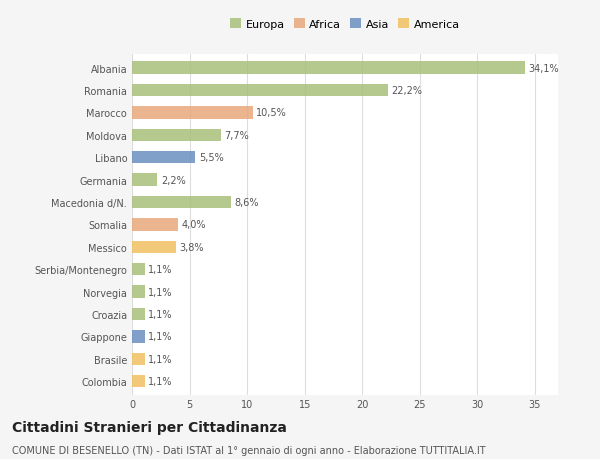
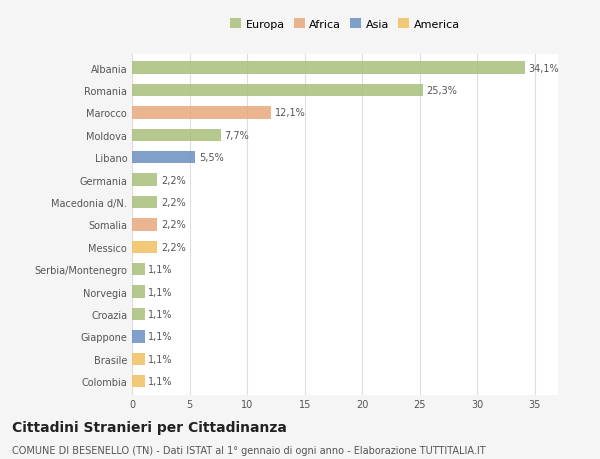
Romania: 22,2% -> 25,3%
Marocco: 10,5% -> 12,1%
Macedonia d/N.: 8,6% -> 2,2%
Somalia: 4,0% -> 2,2%
Messico: 3,8% -> 2,2%
